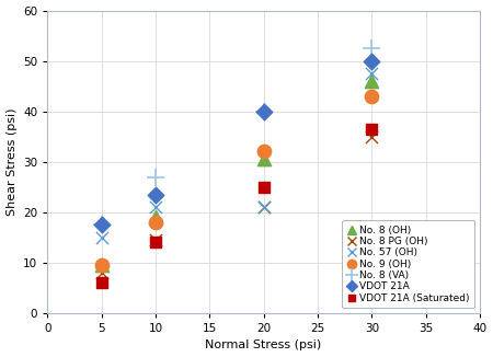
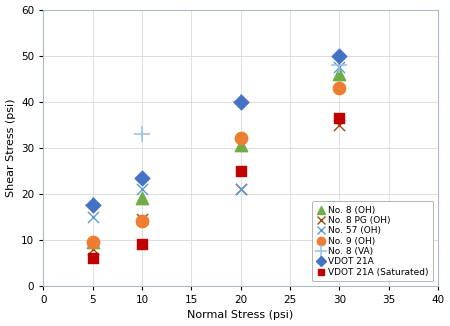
No. 9 (OH)/10: 18.0 -> 14.0
No. 8 (VA)/10: 27.0 -> 33.0
VDOT 21A (Saturated)/10: 14.0 -> 9.0
No. 8 (VA)/30: 52.5 -> 48.0
